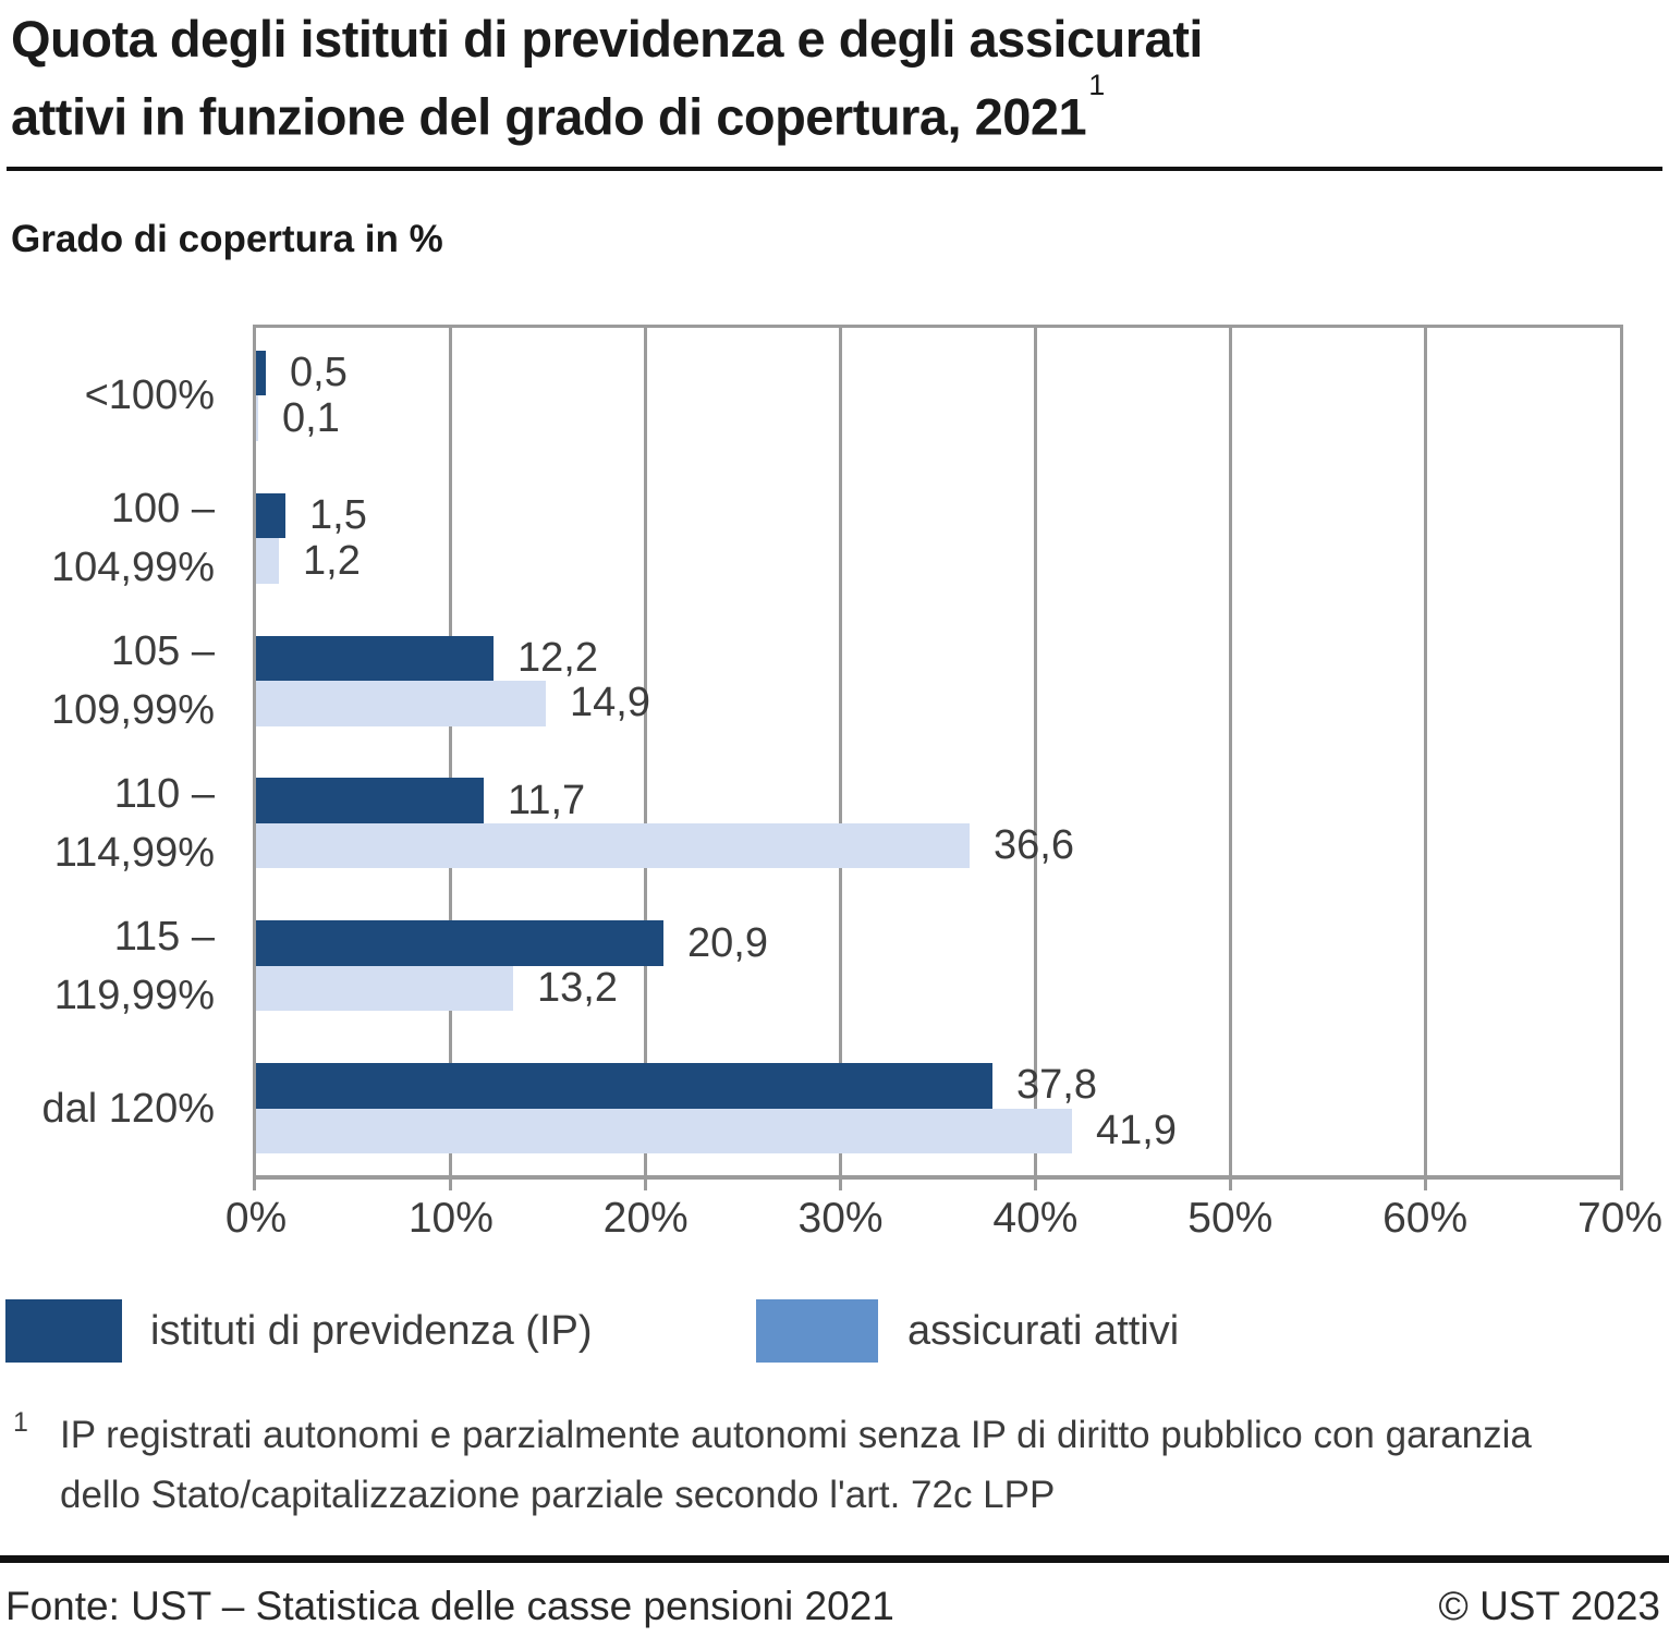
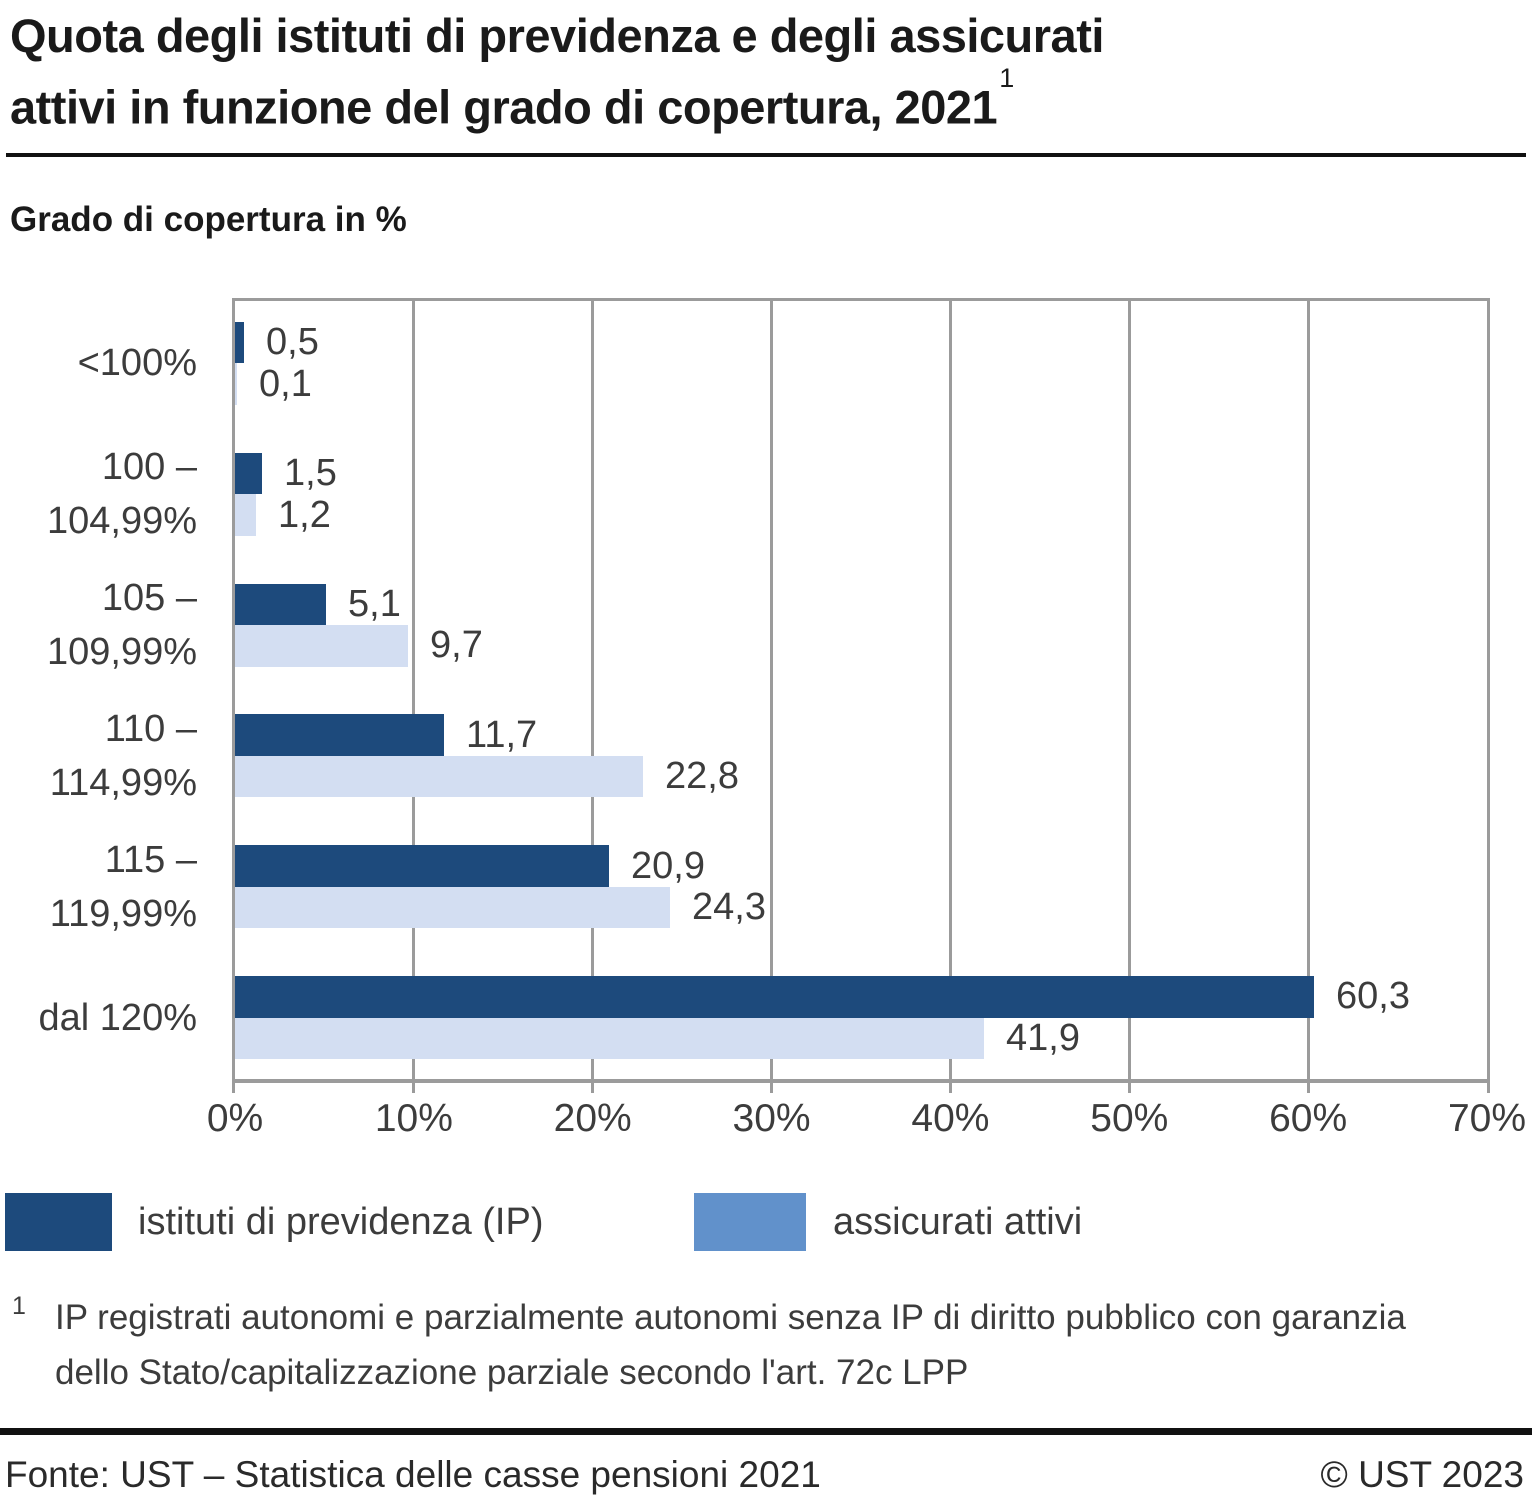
istituti di previdenza (IP)/105 – 109,99%: 12,2 -> 5,1
assicurati attivi/105 – 109,99%: 14,9 -> 9,7
assicurati attivi/110 – 114,99%: 36,6 -> 22,8
assicurati attivi/115 – 119,99%: 13,2 -> 24,3
istituti di previdenza (IP)/dal 120%: 37,8 -> 60,3
